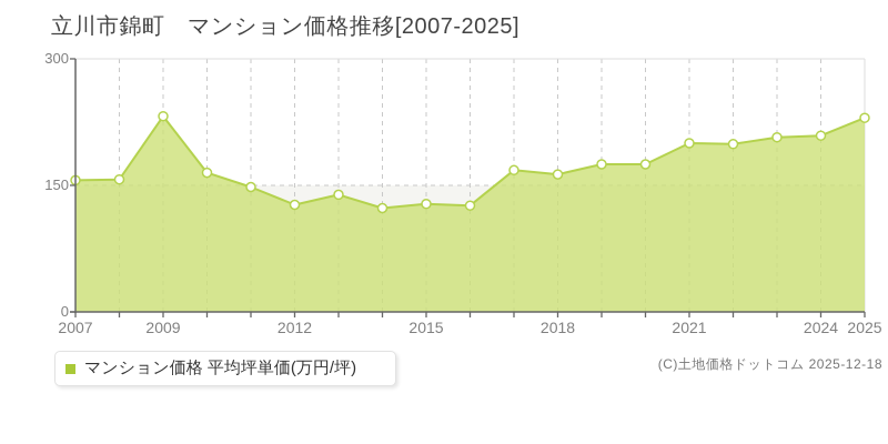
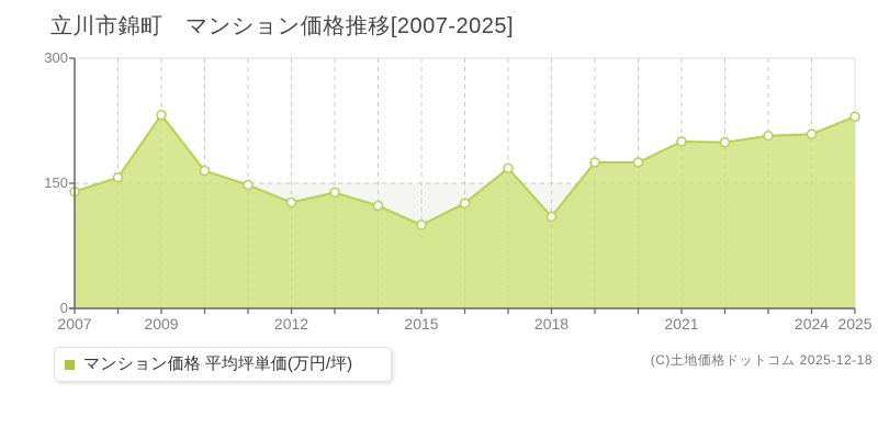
2007: 160 -> 140
2015: 130 -> 100
2018: 160 -> 110
